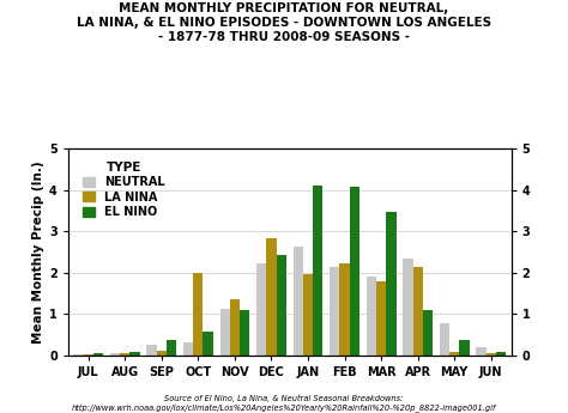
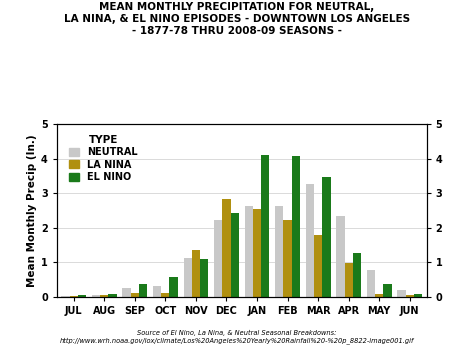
LA NINA/OCT: 2.00 -> 0.12
LA NINA/JAN: 1.95 -> 2.55
NEUTRAL/FEB: 2.15 -> 2.62
NEUTRAL/MAR: 1.90 -> 3.28
LA NINA/APR: 2.15 -> 0.99
EL NINO/APR: 1.10 -> 1.28
